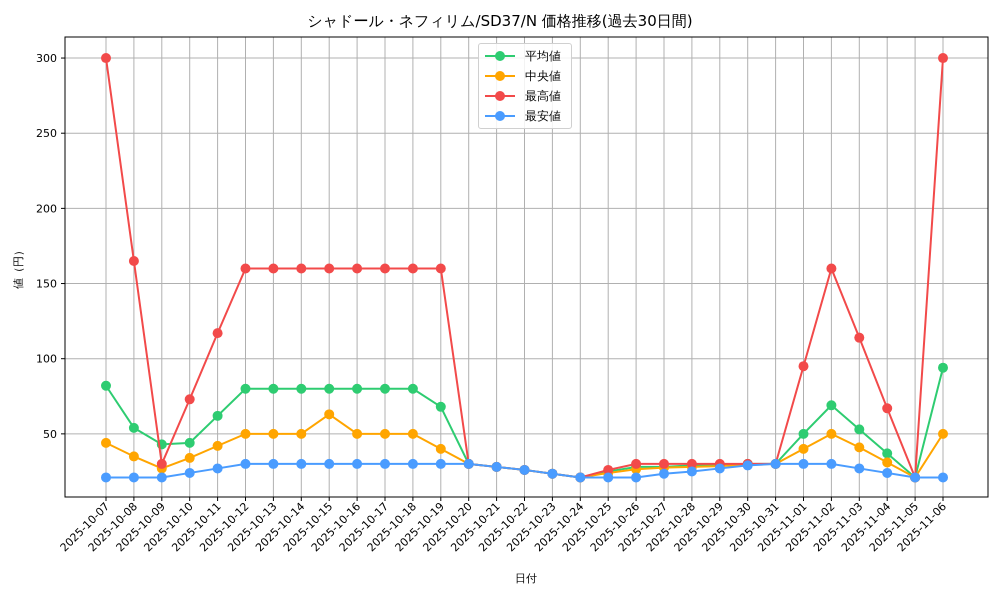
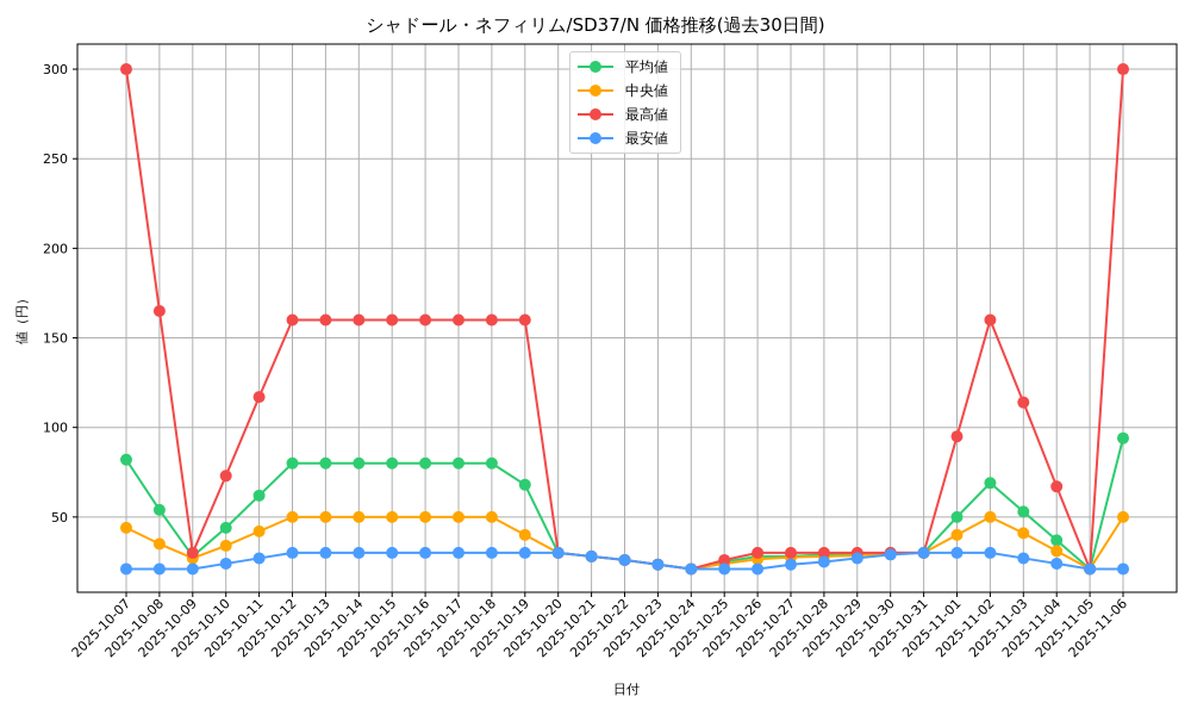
平均値/2025-10-09: 43 -> 28
中央値/2025-10-15: 63 -> 50
